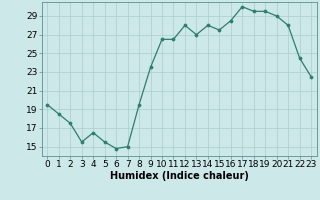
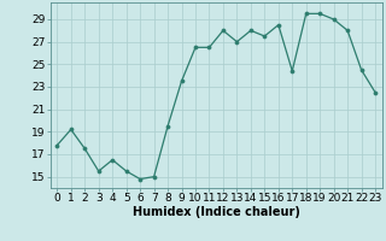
0: 19.5 -> 17.8
1: 18.5 -> 19.2
17: 30.0 -> 24.4
